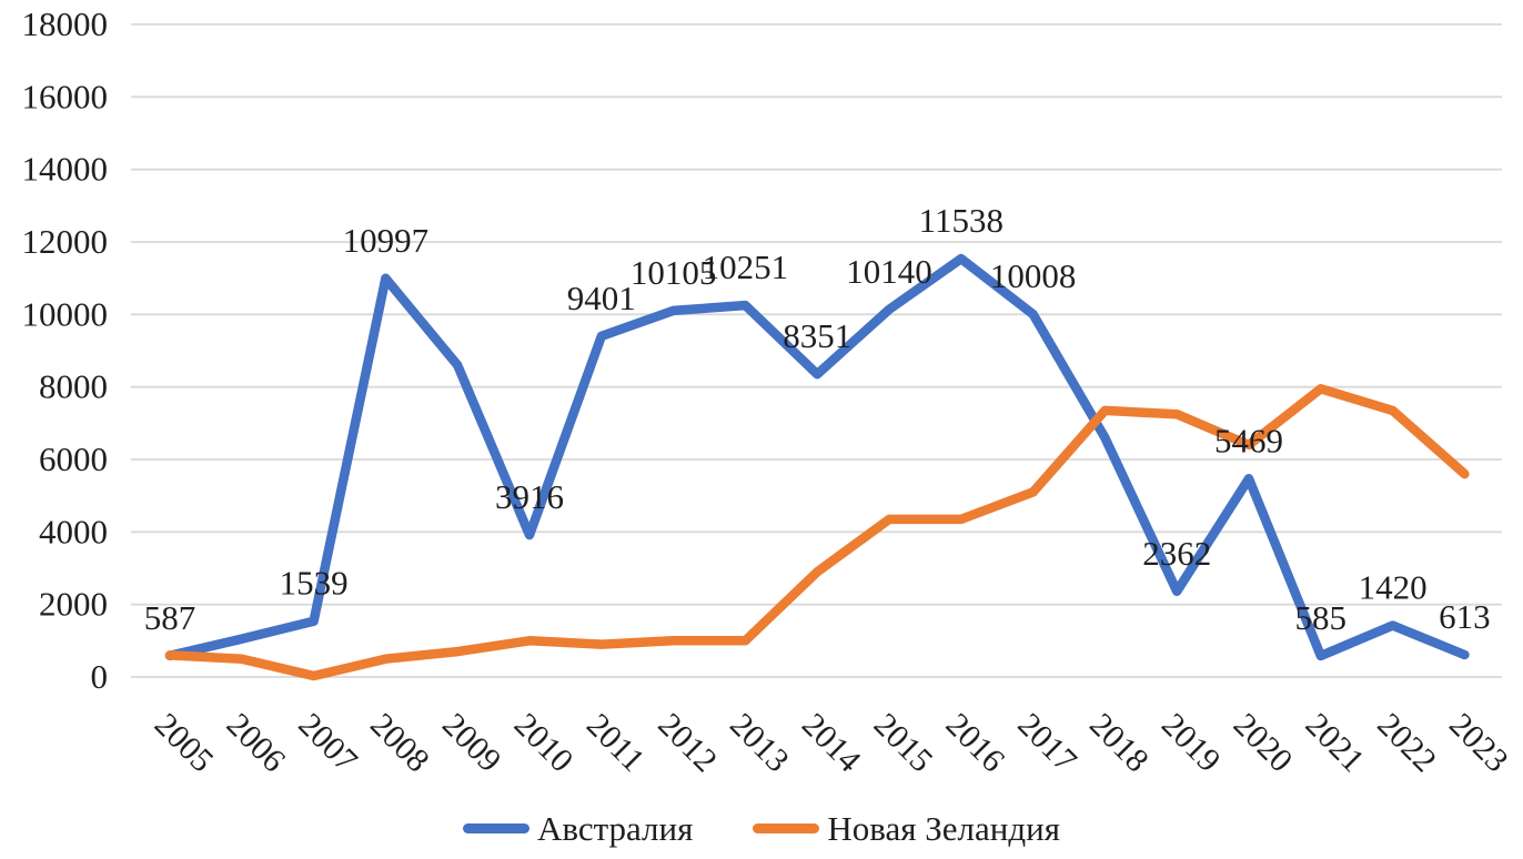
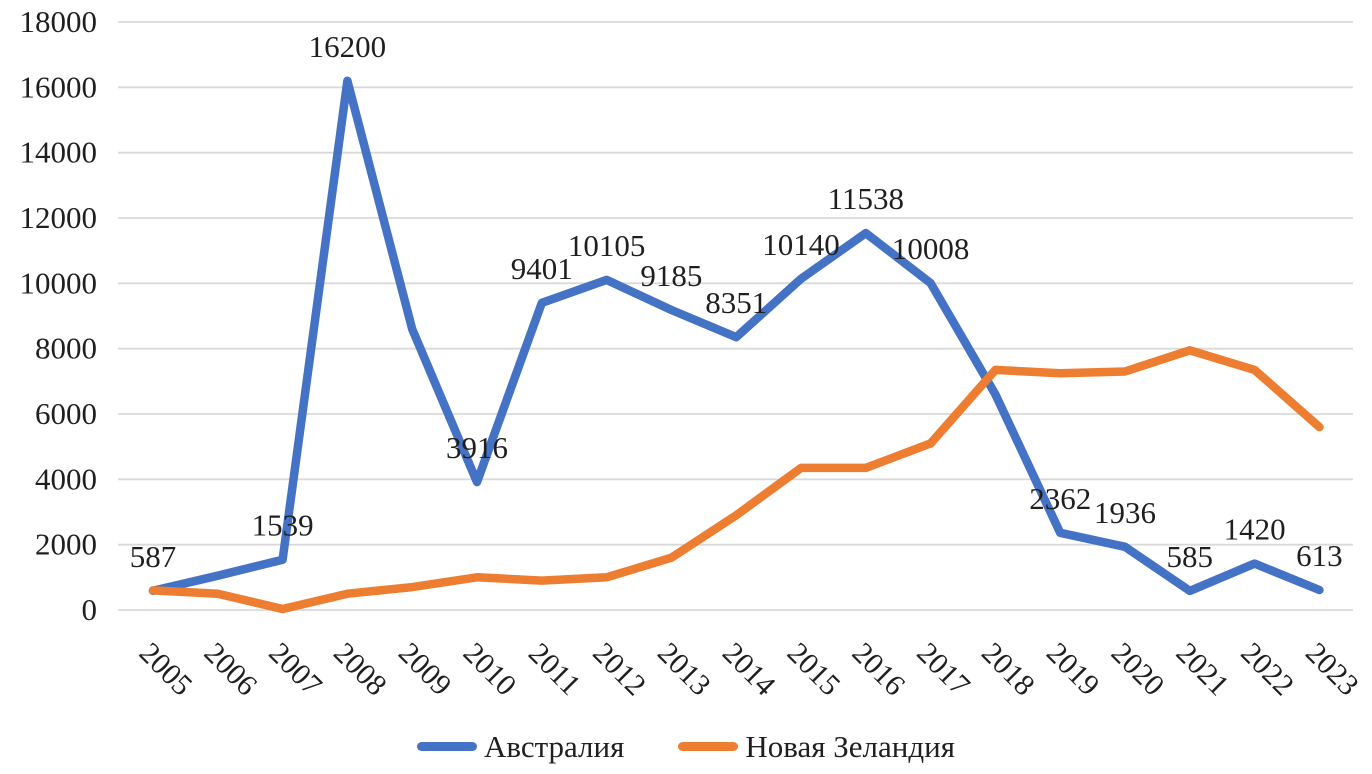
Австралия/2008: 10997 -> 16200
Австралия/2013: 10251 -> 9185
Новая Зеландия/2013: 1000 -> 1600
Австралия/2020: 5469 -> 1936
Новая Зеландия/2020: 6400 -> 7300
